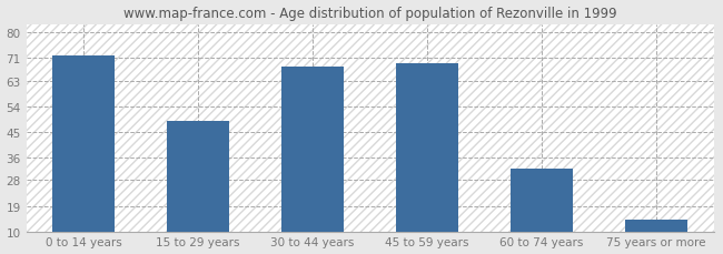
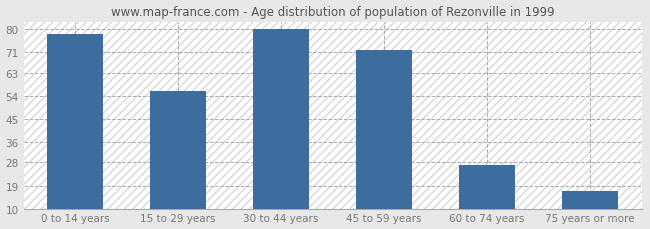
0 to 14 years: 72 -> 78
15 to 29 years: 49 -> 56
30 to 44 years: 68 -> 80
45 to 59 years: 69 -> 72
60 to 74 years: 32 -> 27
75 years or more: 14 -> 17
